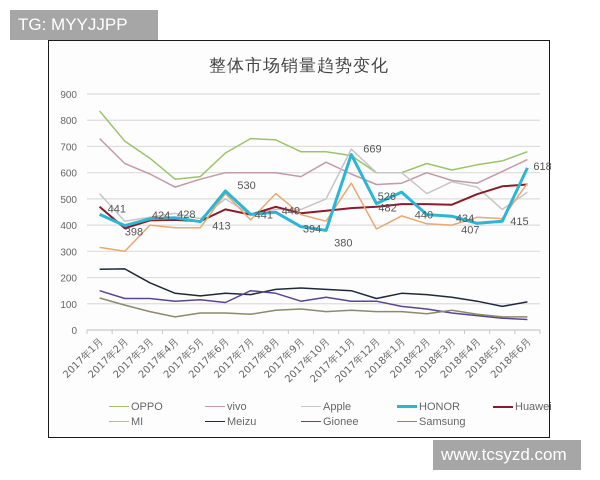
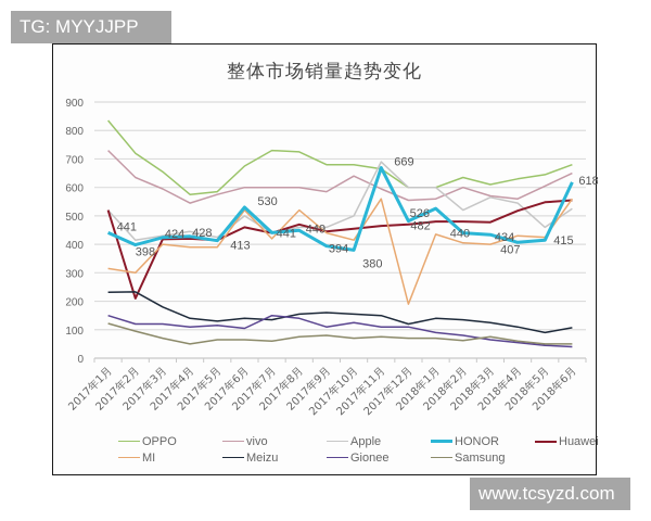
Huawei/2017年1月: 470 -> 520
Huawei/2017年2月: 390 -> 210
MI/2017年12月: 380 -> 190
